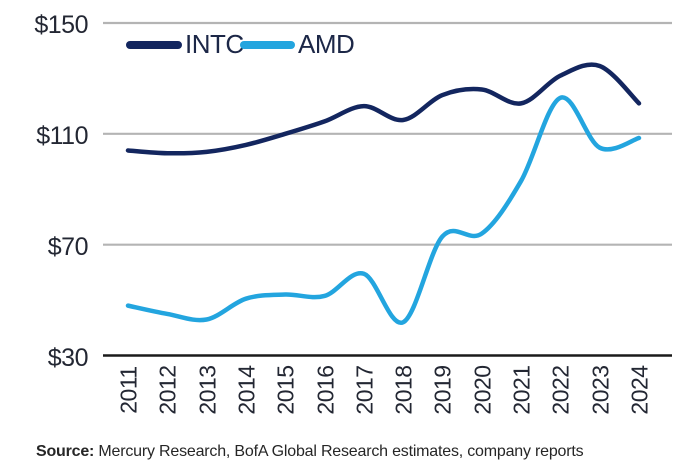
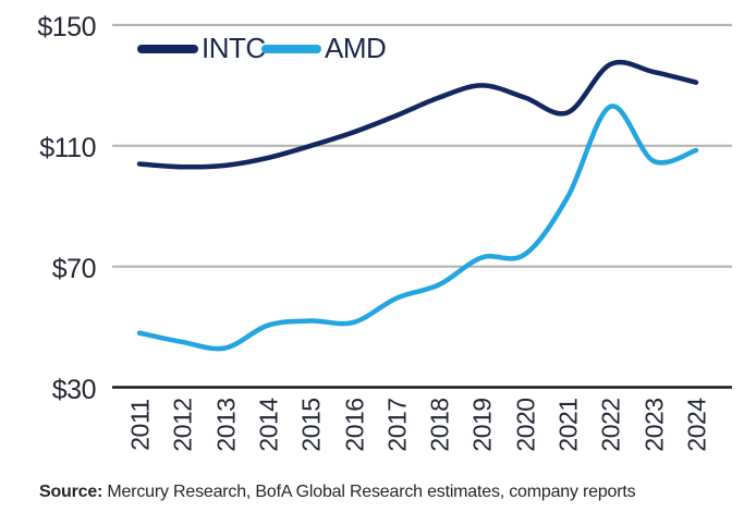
INTC/2018: $115 -> $126
AMD/2018: $42 -> $64
INTC/2019: $124 -> $130
INTC/2022: $131 -> $137
INTC/2024: $121 -> $131
